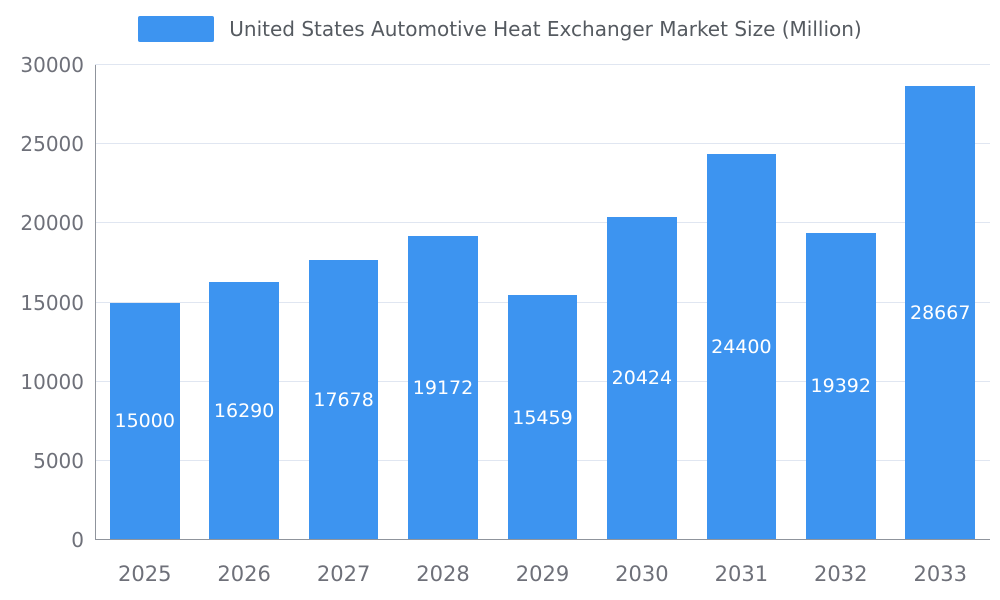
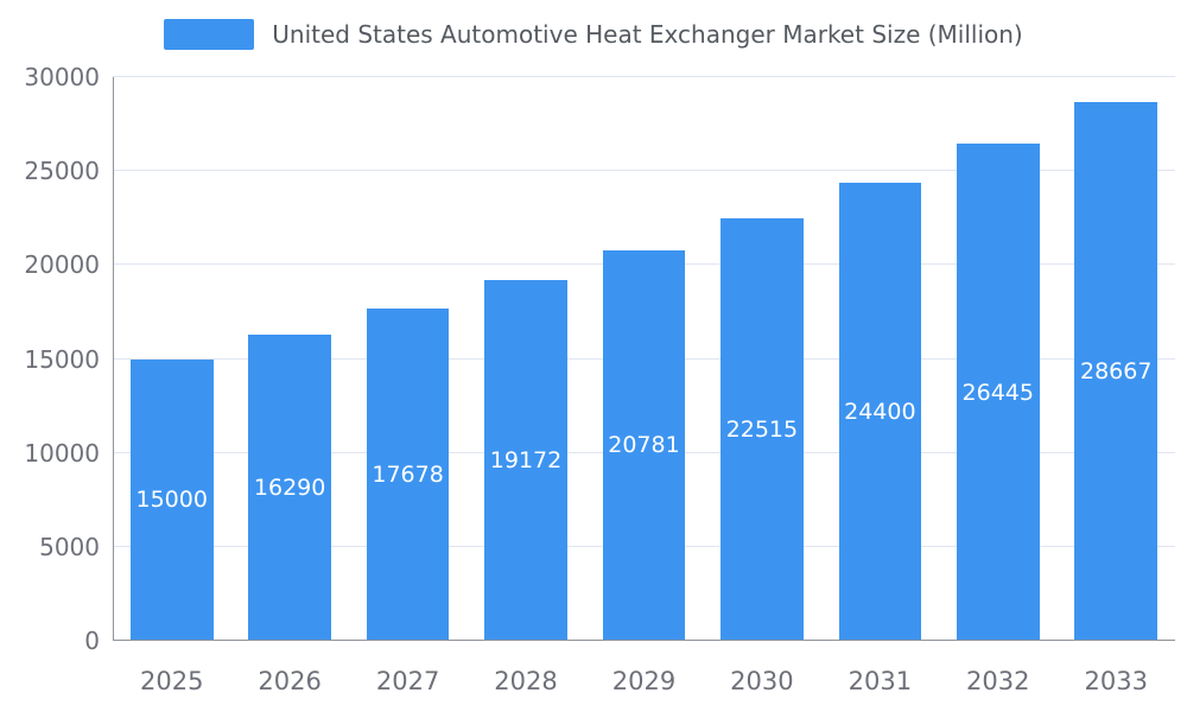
2029: 15459 -> 20781
2030: 20424 -> 22515
2032: 19392 -> 26445
